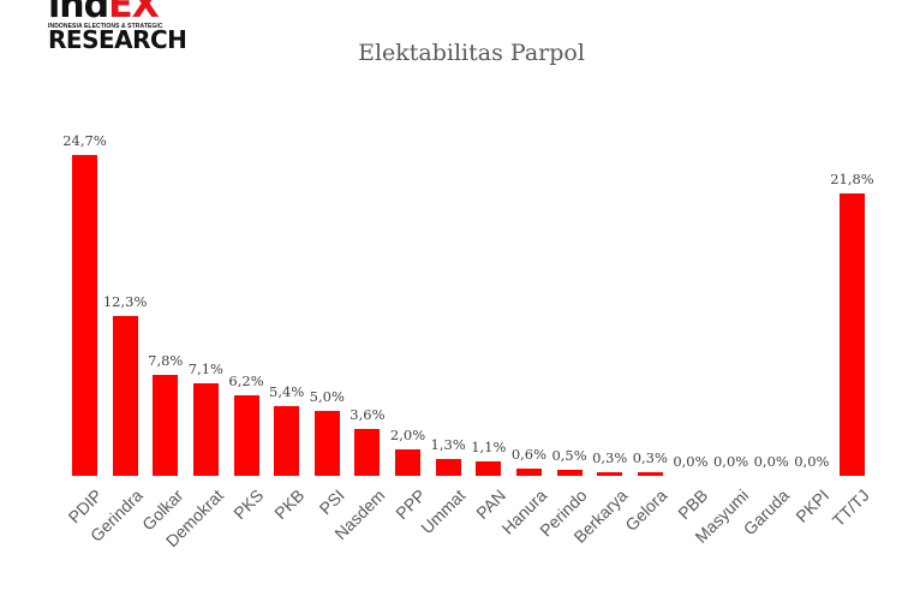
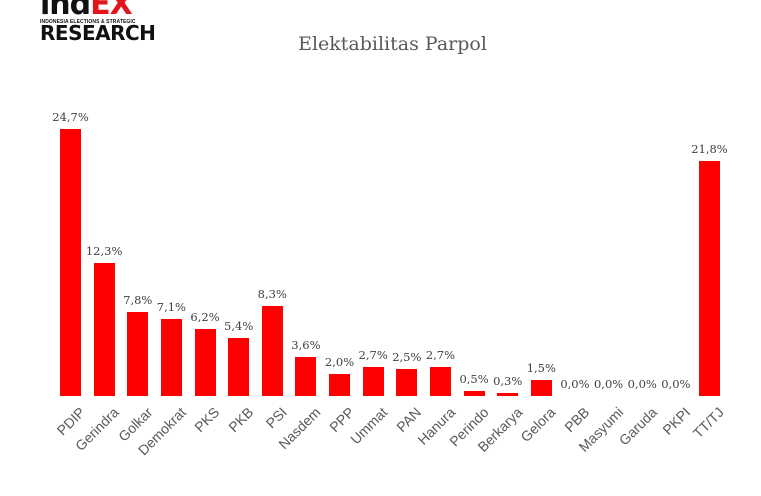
PSI: 5,0% -> 8,3%
Ummat: 1,3% -> 2,7%
PAN: 1,1% -> 2,5%
Hanura: 0,6% -> 2,7%
Gelora: 0,3% -> 1,5%
